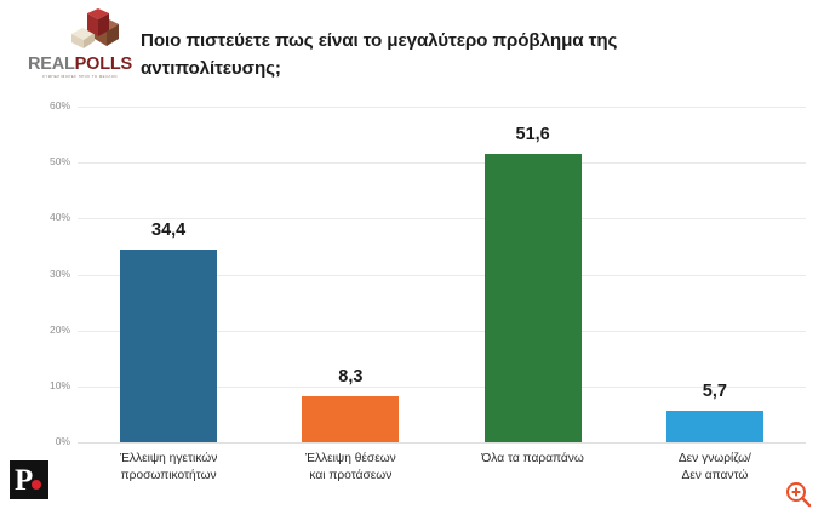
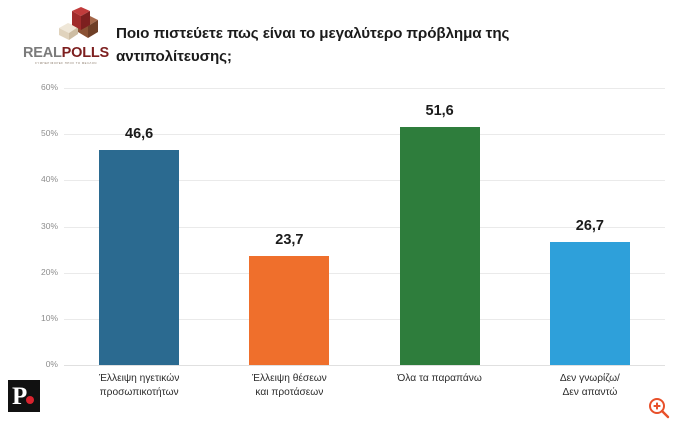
Έλλειψη ηγετικών προσωπικοτήτων: 34,4 -> 46,6
Έλλειψη θέσεων και προτάσεων: 8,3 -> 23,7
Δεν γνωρίζω/ Δεν απαντώ: 5,7 -> 26,7
